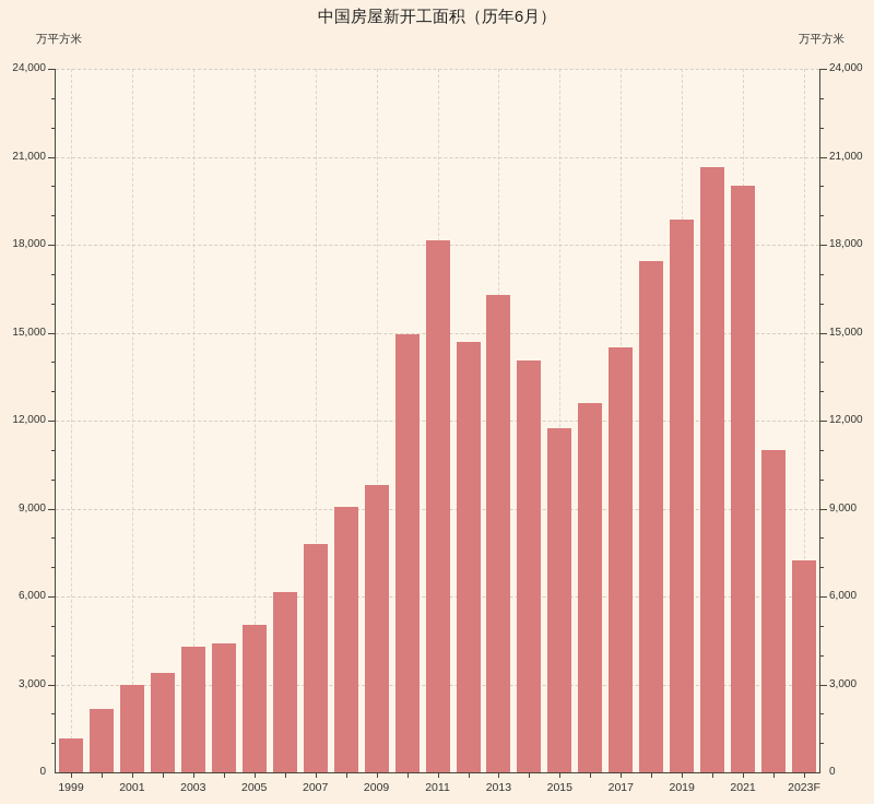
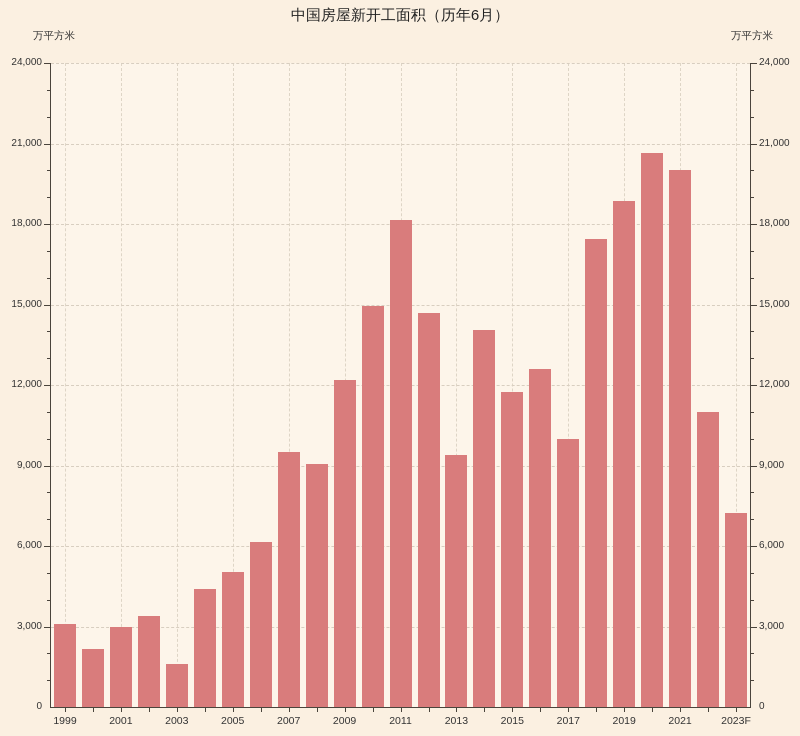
1999: 1200 -> 3100
2003: 4300 -> 1600
2007: 7800 -> 9500
2009: 9800 -> 12200
2013: 16300 -> 9400
2017: 14500 -> 10000
